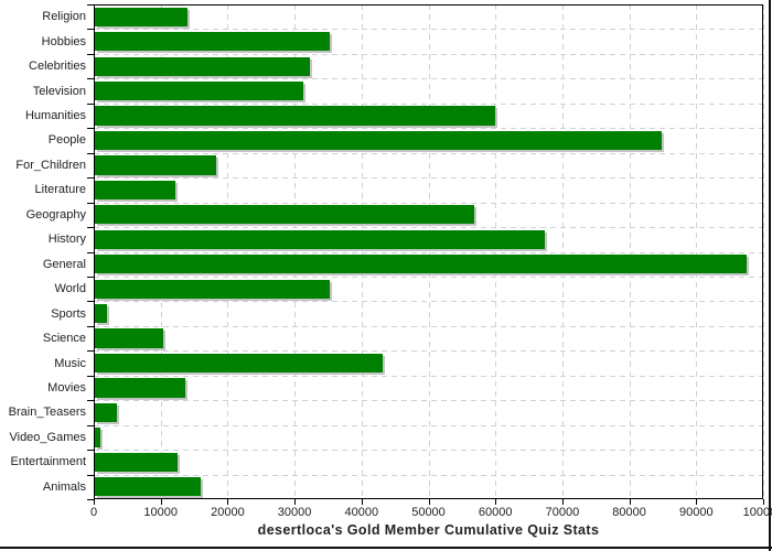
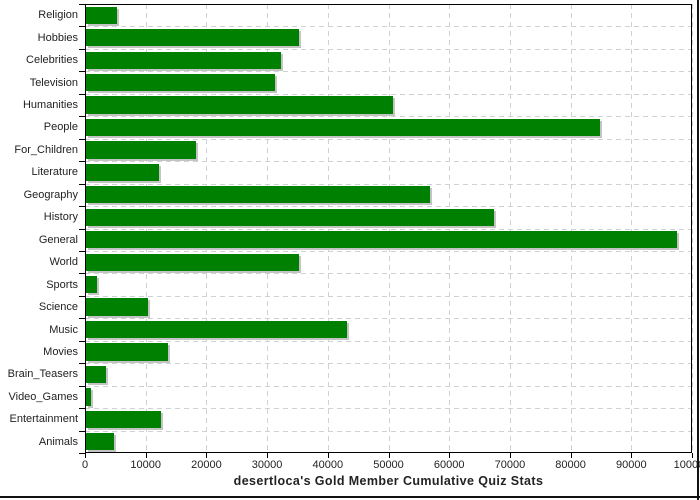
Religion: 14000 -> 5000
Humanities: 60000 -> 51000
Animals: 16000 -> 5000
